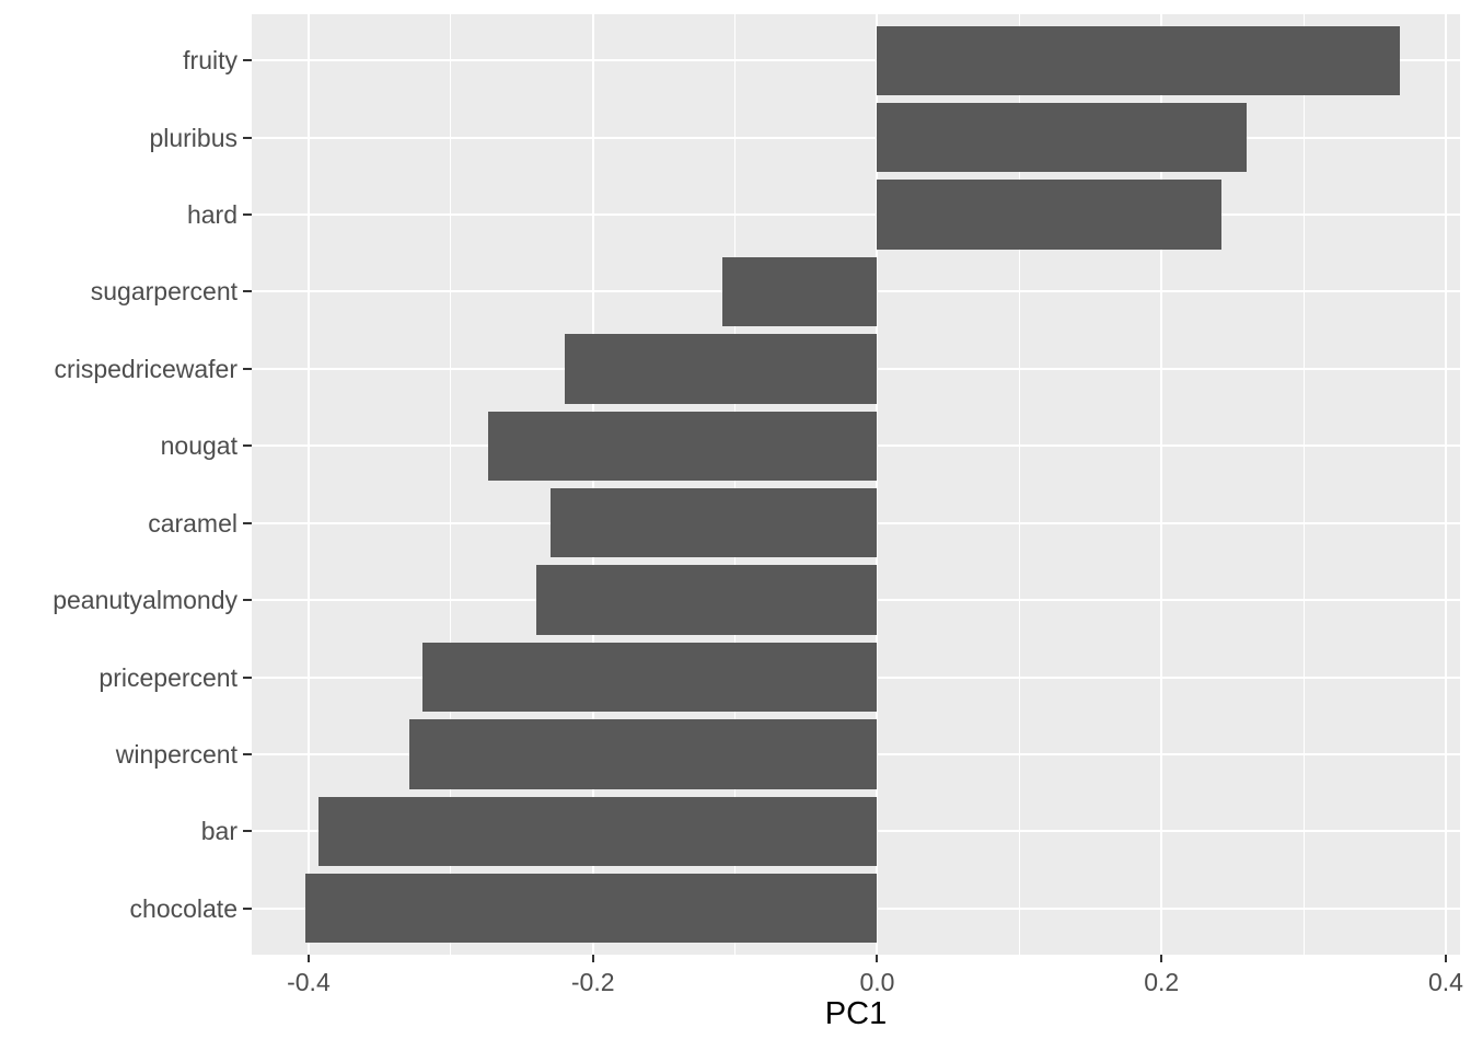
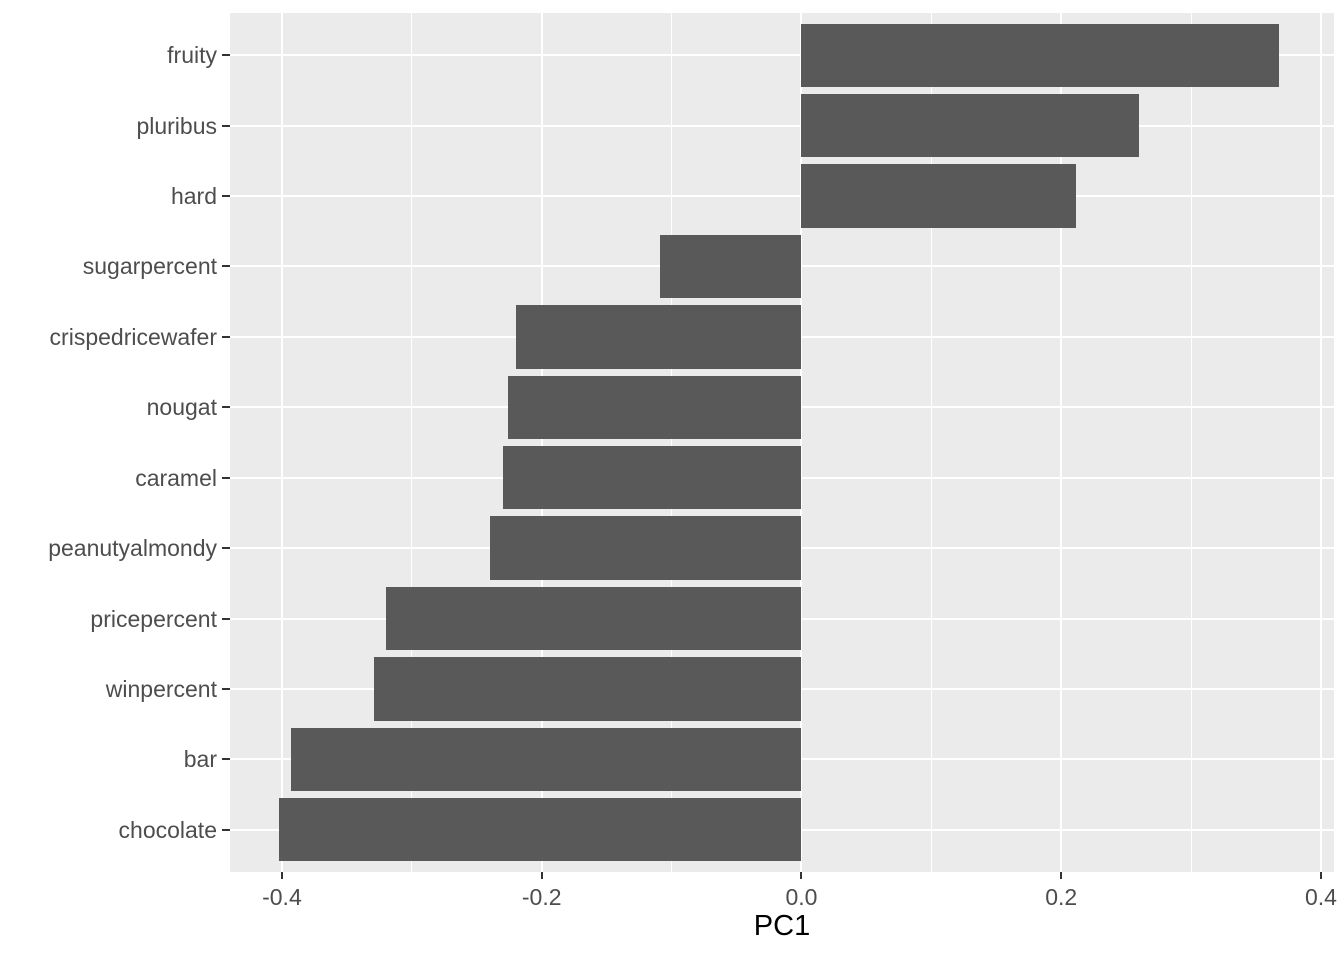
hard: 0.242 -> 0.211
nougat: -0.274 -> -0.226
